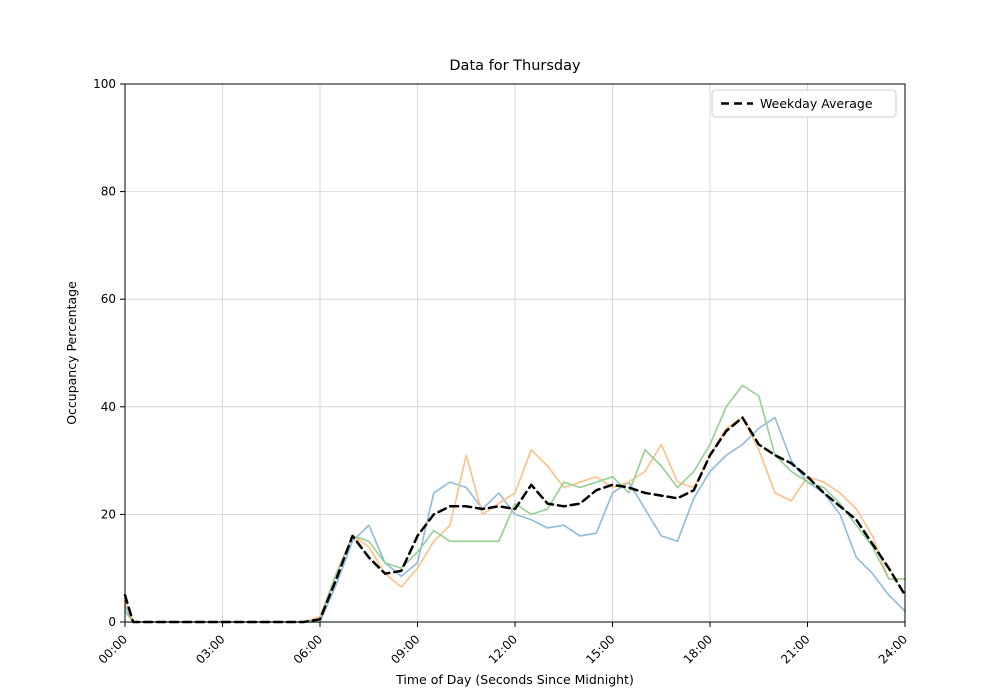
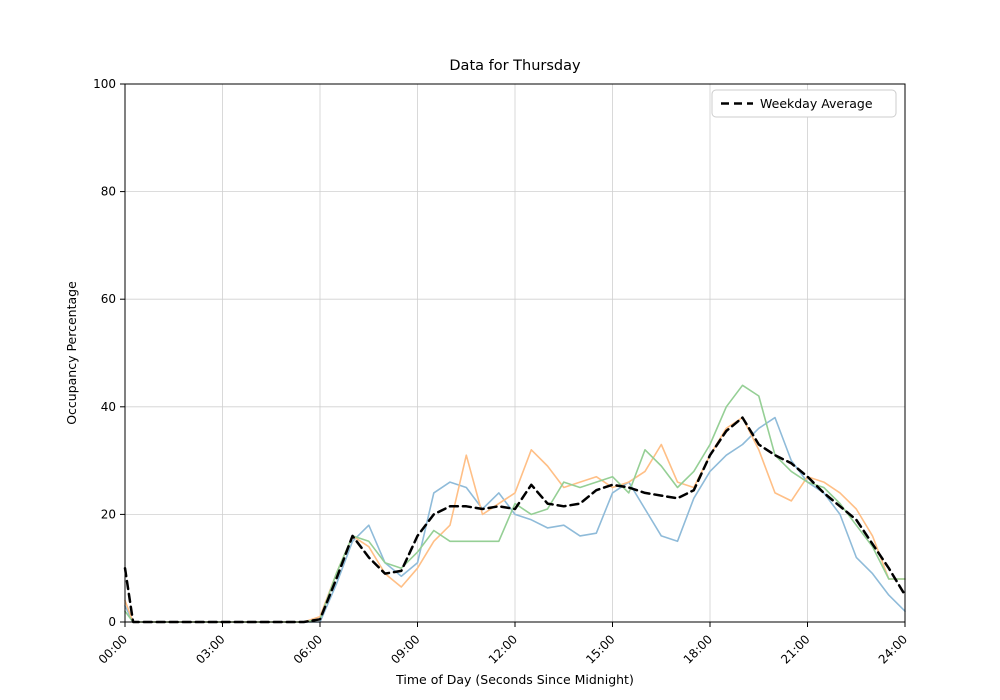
Weekday Average/0: 5 -> 10
